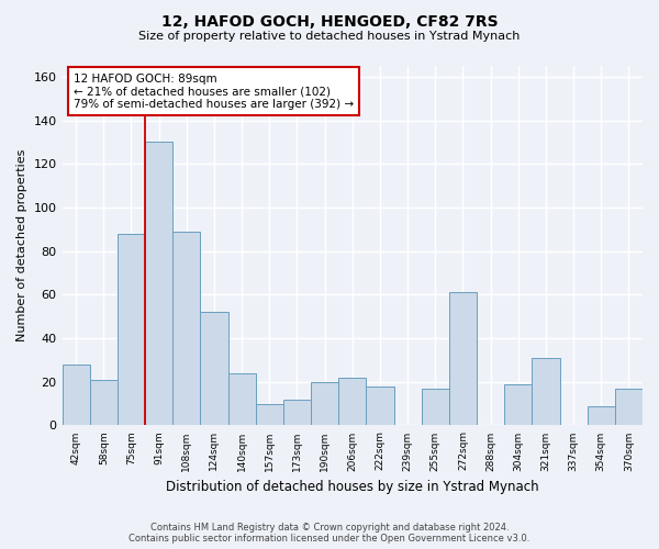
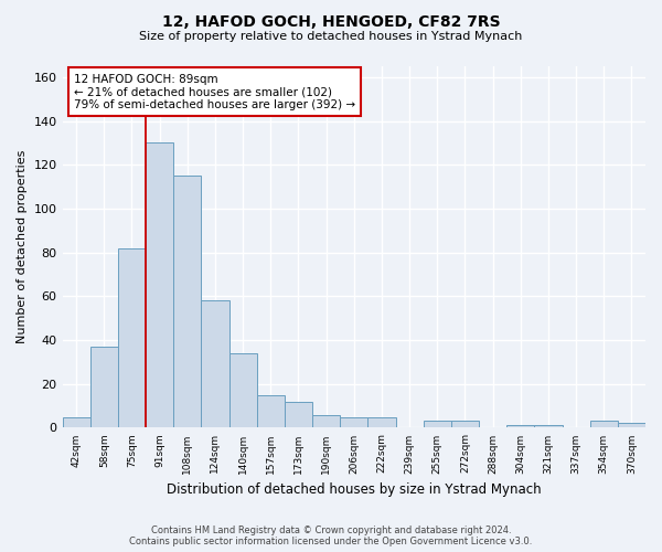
42sqm: 28 -> 5
58sqm: 21 -> 37
75sqm: 88 -> 82
108sqm: 89 -> 115
124sqm: 52 -> 58
140sqm: 24 -> 34
157sqm: 10 -> 15
190sqm: 20 -> 6
206sqm: 22 -> 5
222sqm: 18 -> 5
255sqm: 17 -> 3
272sqm: 61 -> 3
304sqm: 19 -> 1
321sqm: 31 -> 1
354sqm: 9 -> 3
370sqm: 17 -> 2
